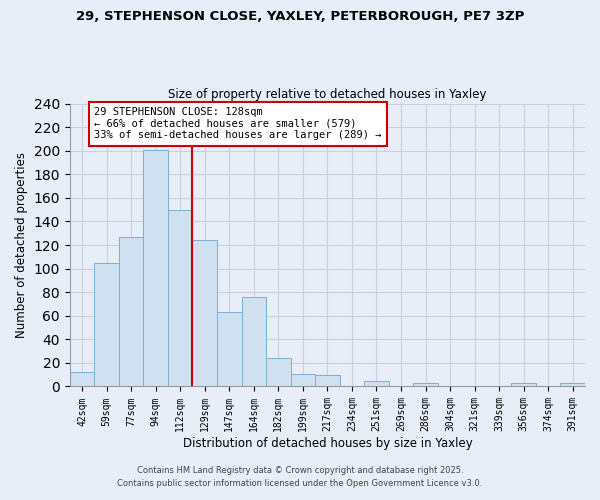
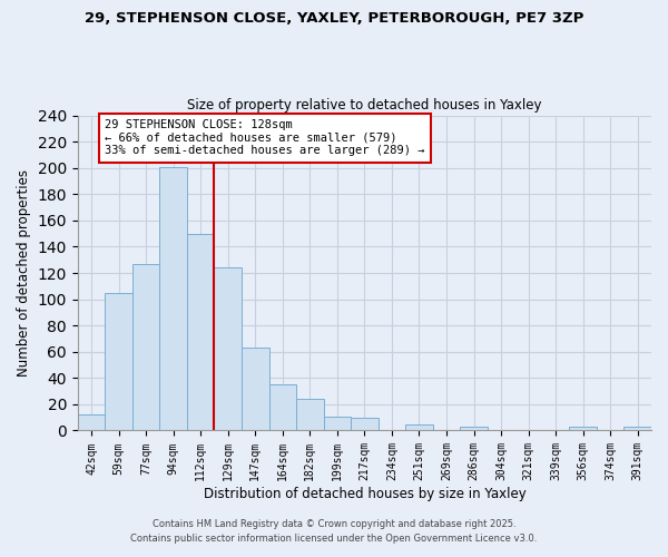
164sqm: 76 -> 35
